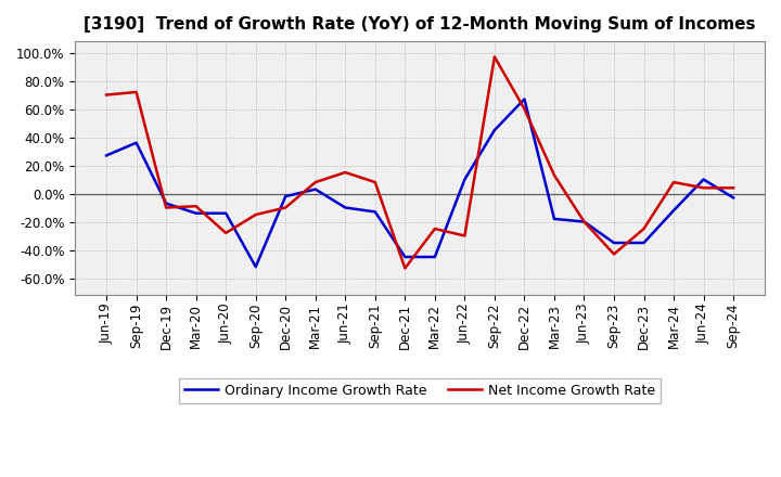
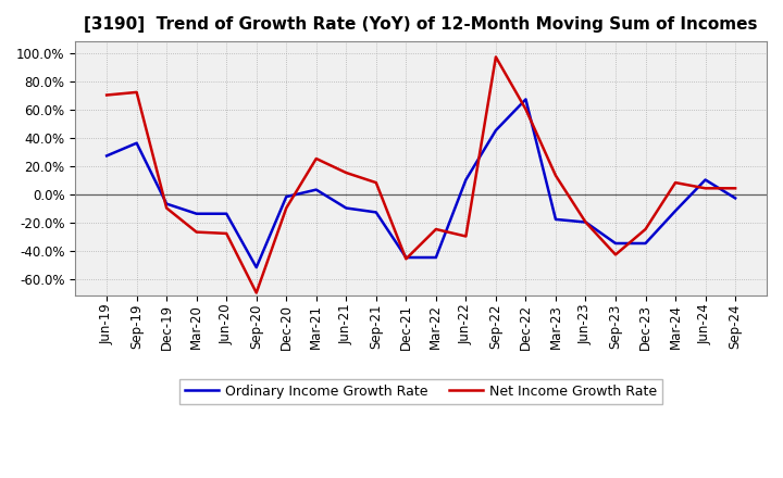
Net Income Growth Rate/Mar-20: -9% -> -27%
Net Income Growth Rate/Sep-20: -15% -> -70%
Net Income Growth Rate/Mar-21: 8% -> 25%
Net Income Growth Rate/Dec-21: -53% -> -46%
